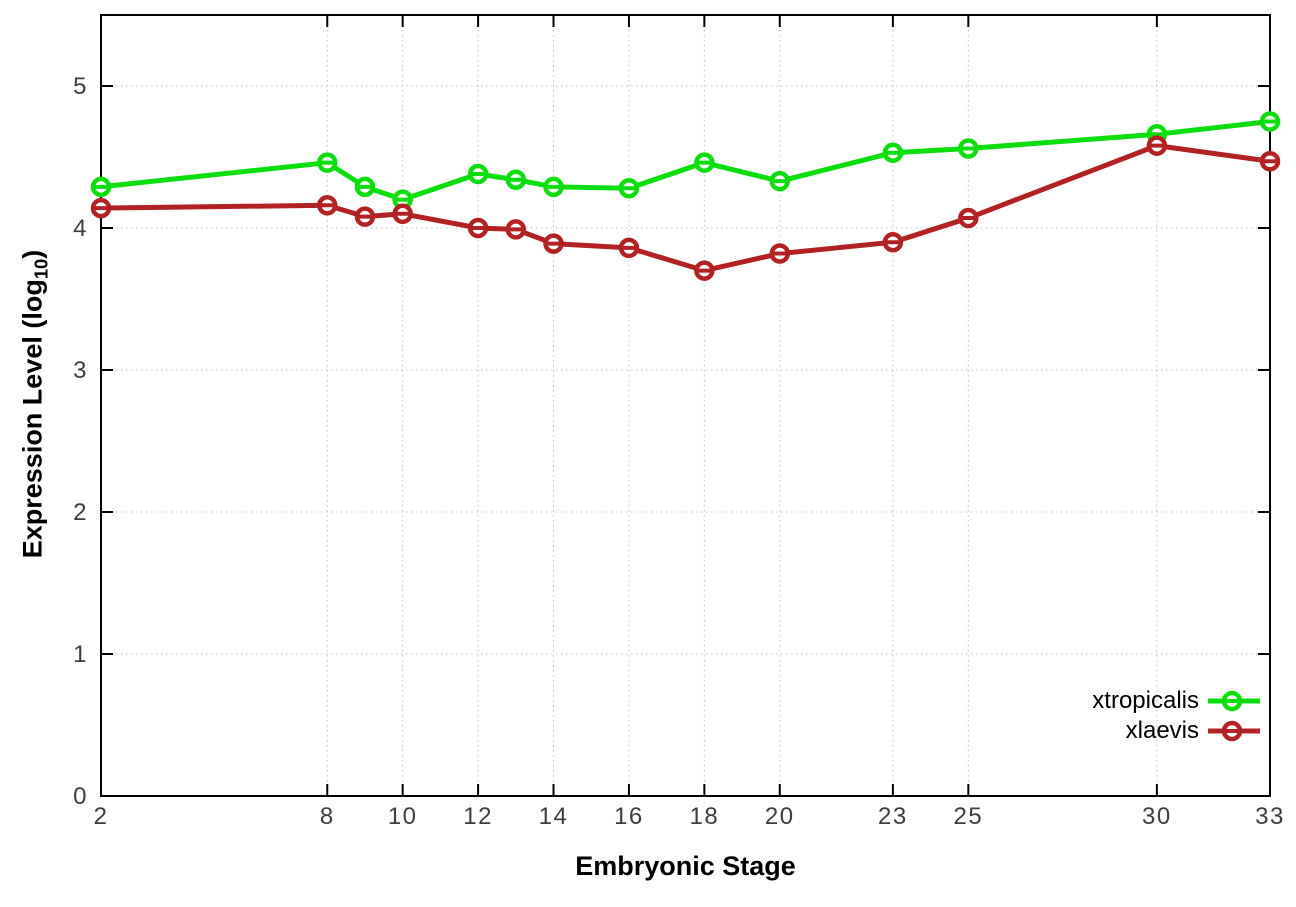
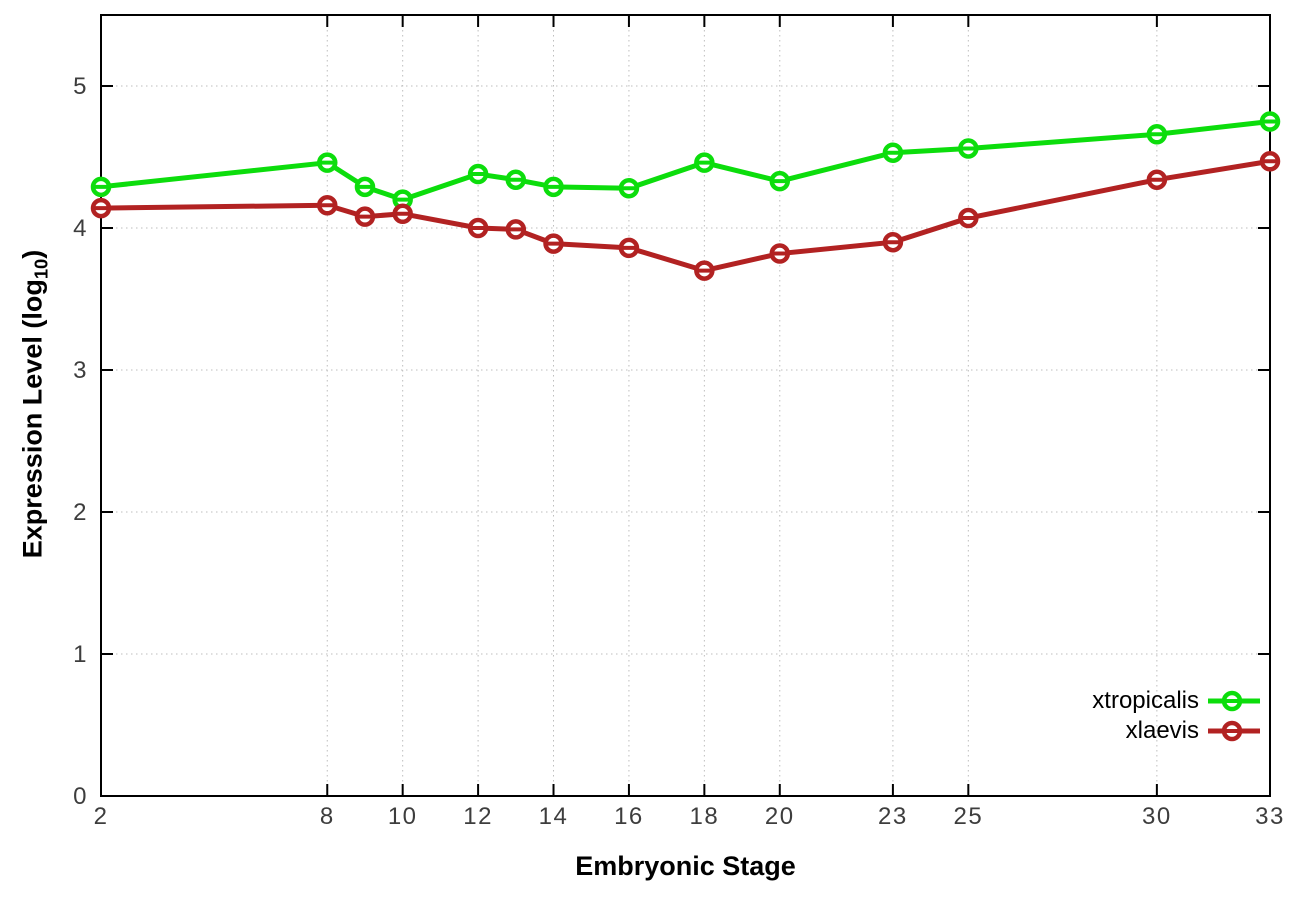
xlaevis/30: 4.58 -> 4.34
